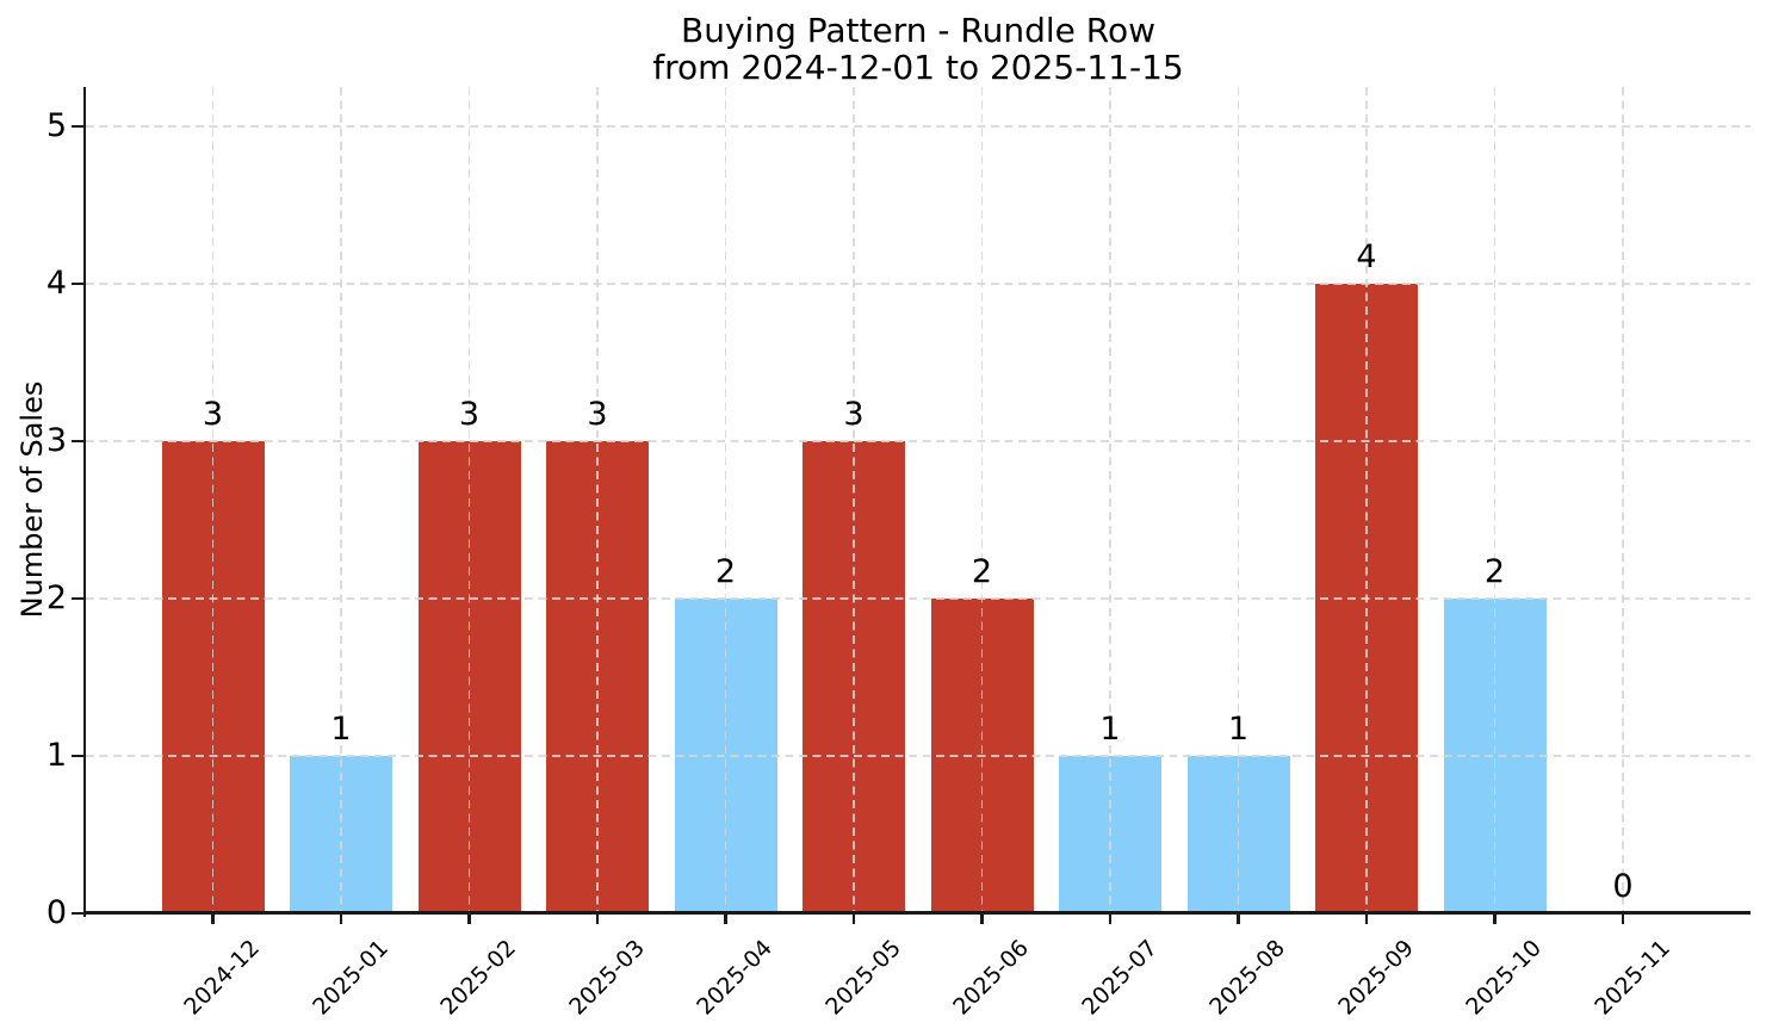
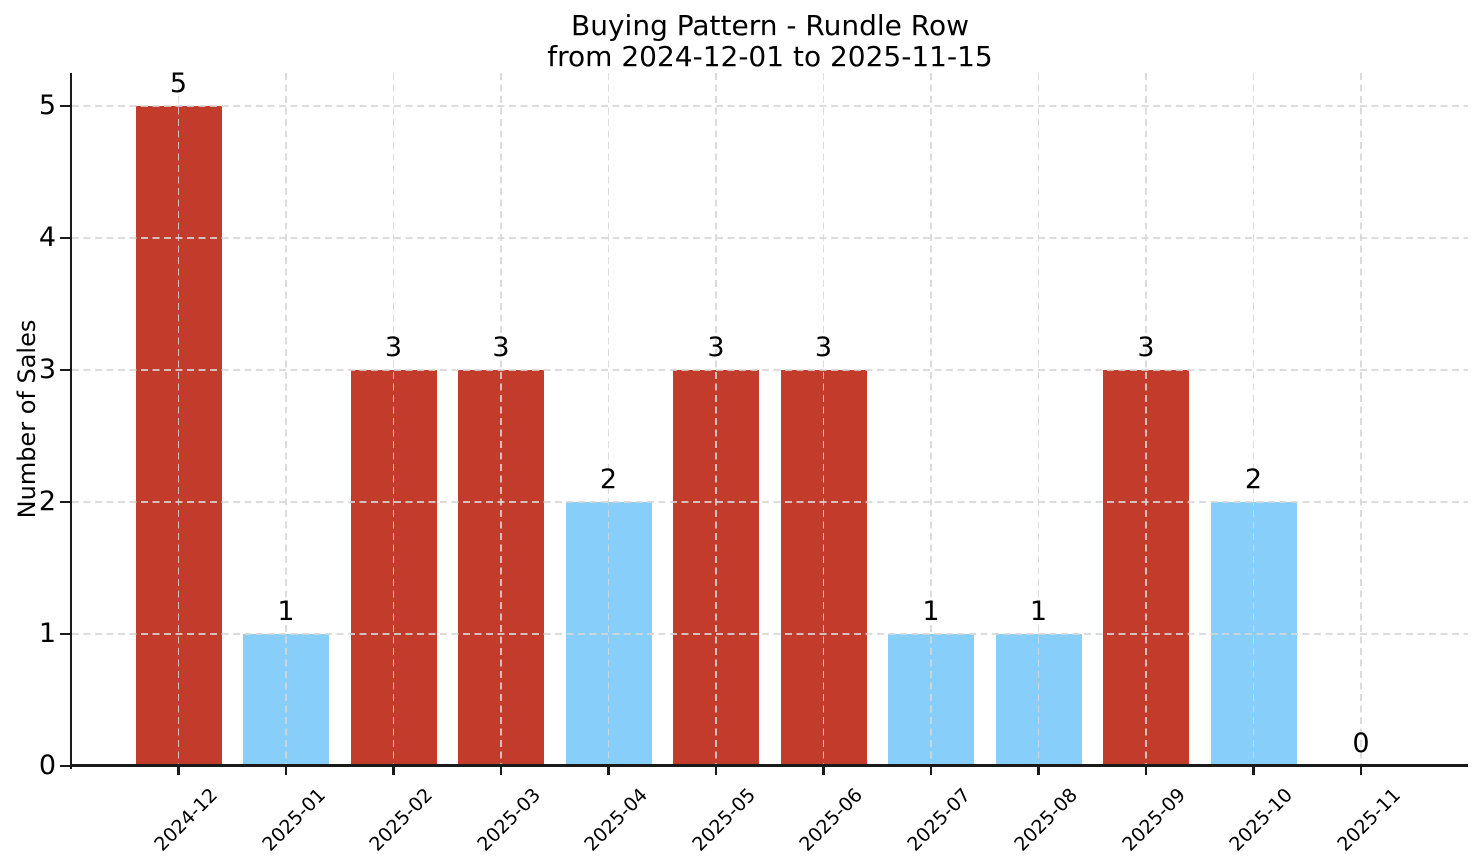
2024-12: 3 -> 5
2025-06: 2 -> 3
2025-09: 4 -> 3
